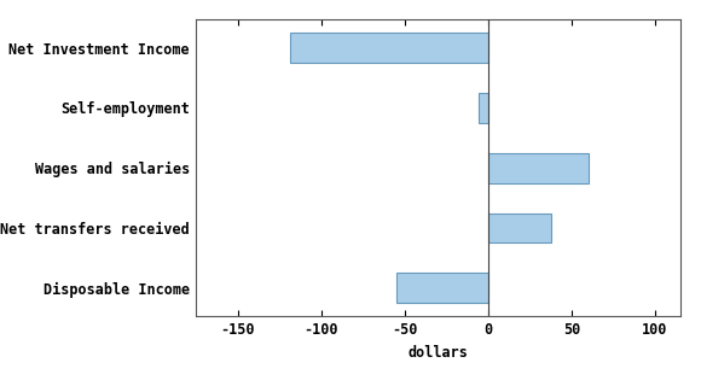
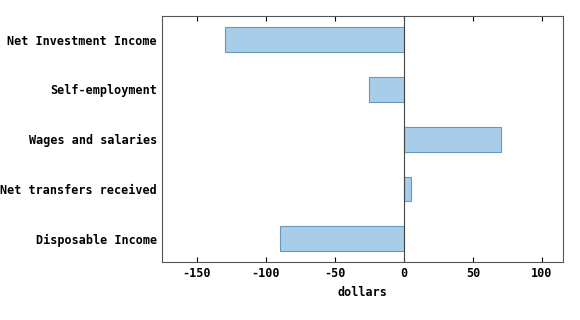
Net Investment Income: -119 -> -130
Self-employment: -6 -> -25
Wages and salaries: 60 -> 70
Net transfers received: 38 -> 5
Disposable Income: -55 -> -90
